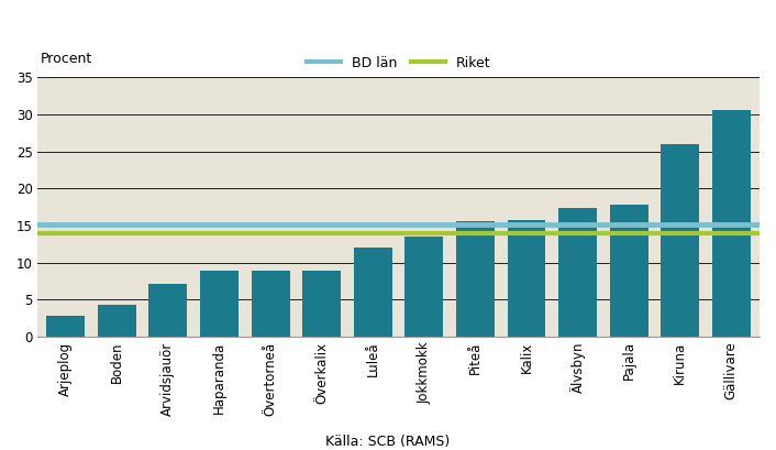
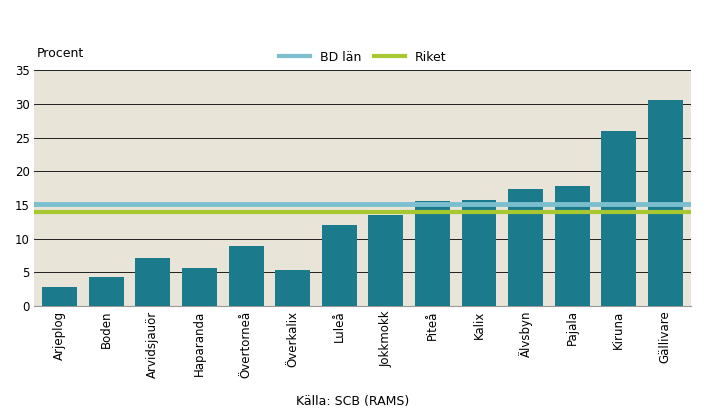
Haparanda: 8.9 -> 5.6
Överkalix: 8.9 -> 5.4
